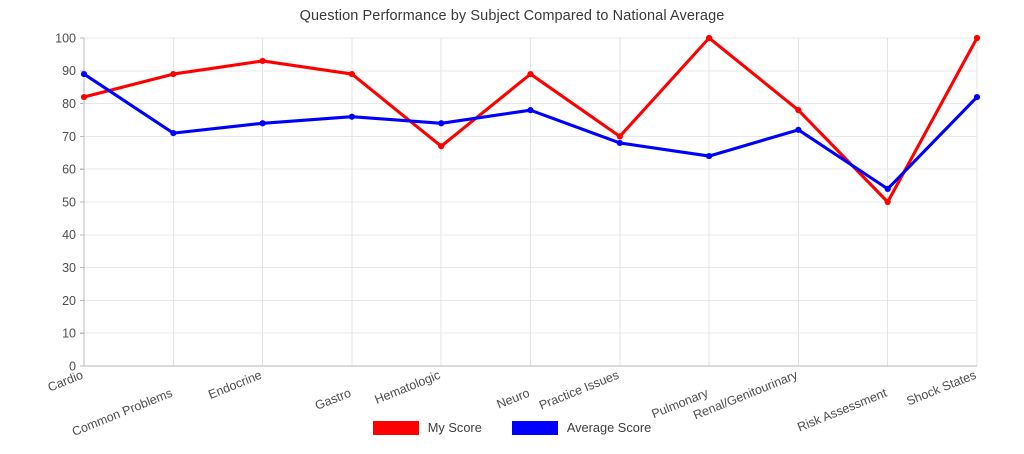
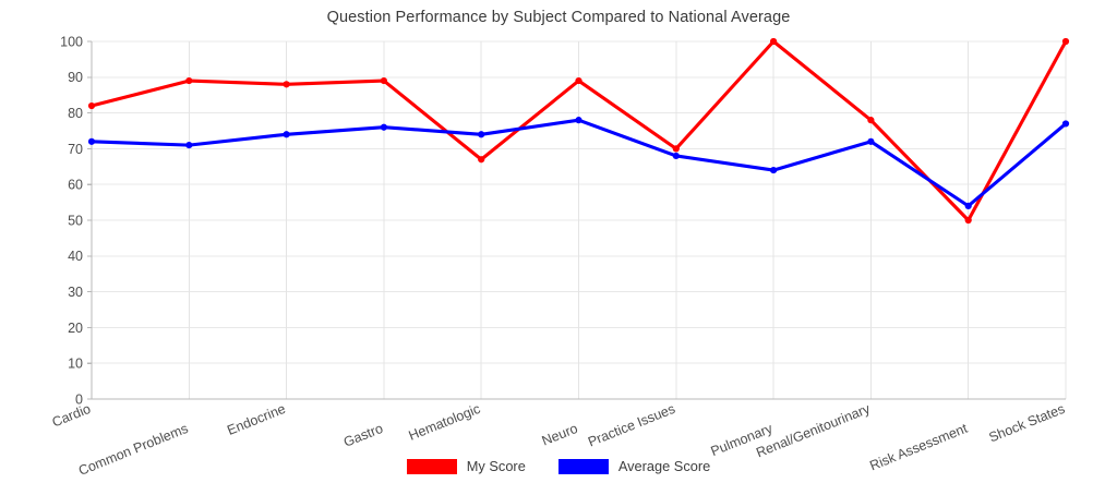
Average Score/Cardio: 89 -> 72
My Score/Endocrine: 93 -> 88
Average Score/Shock States: 82 -> 77
